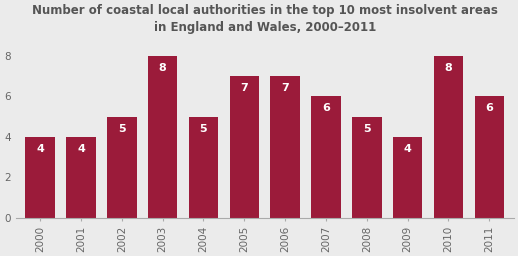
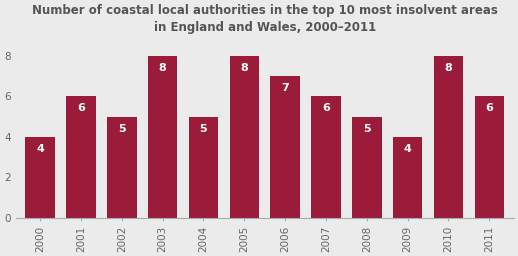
2001: 4 -> 6
2005: 7 -> 8
